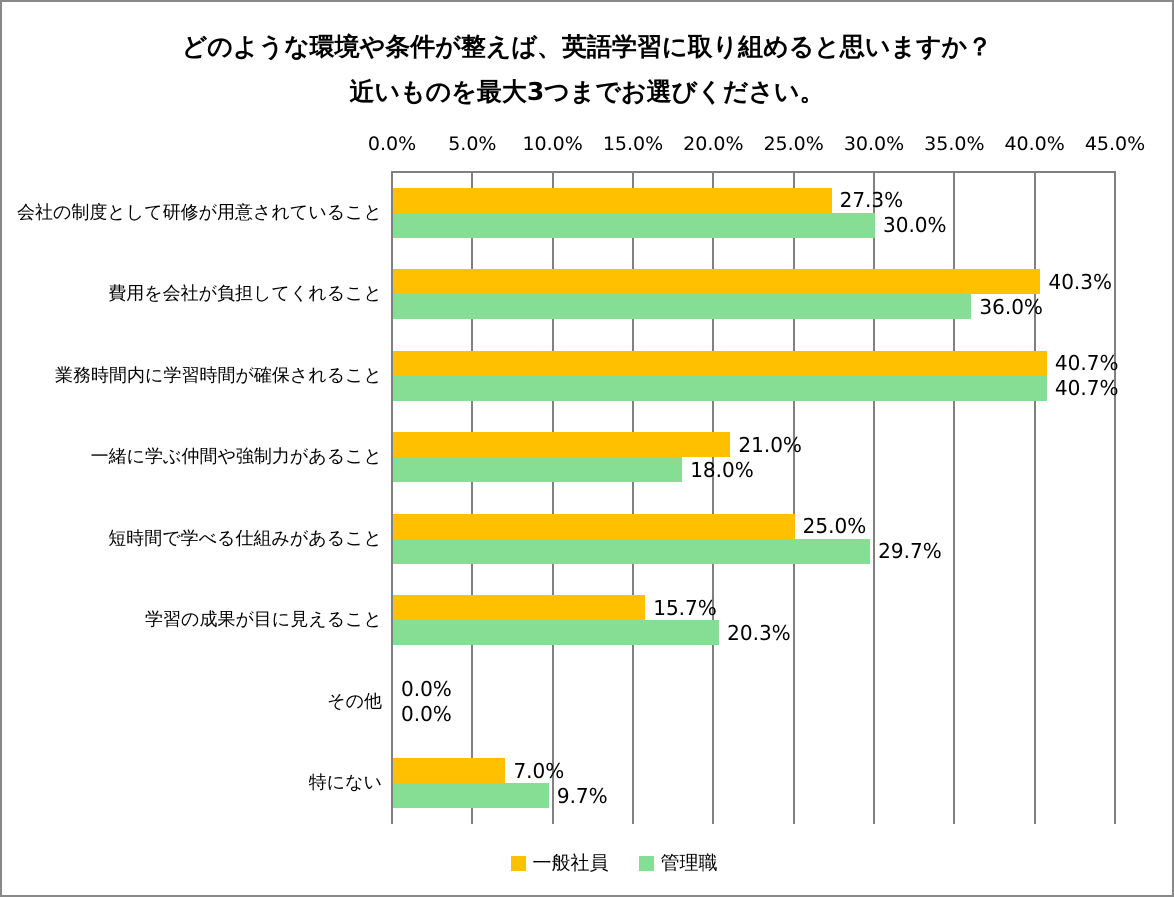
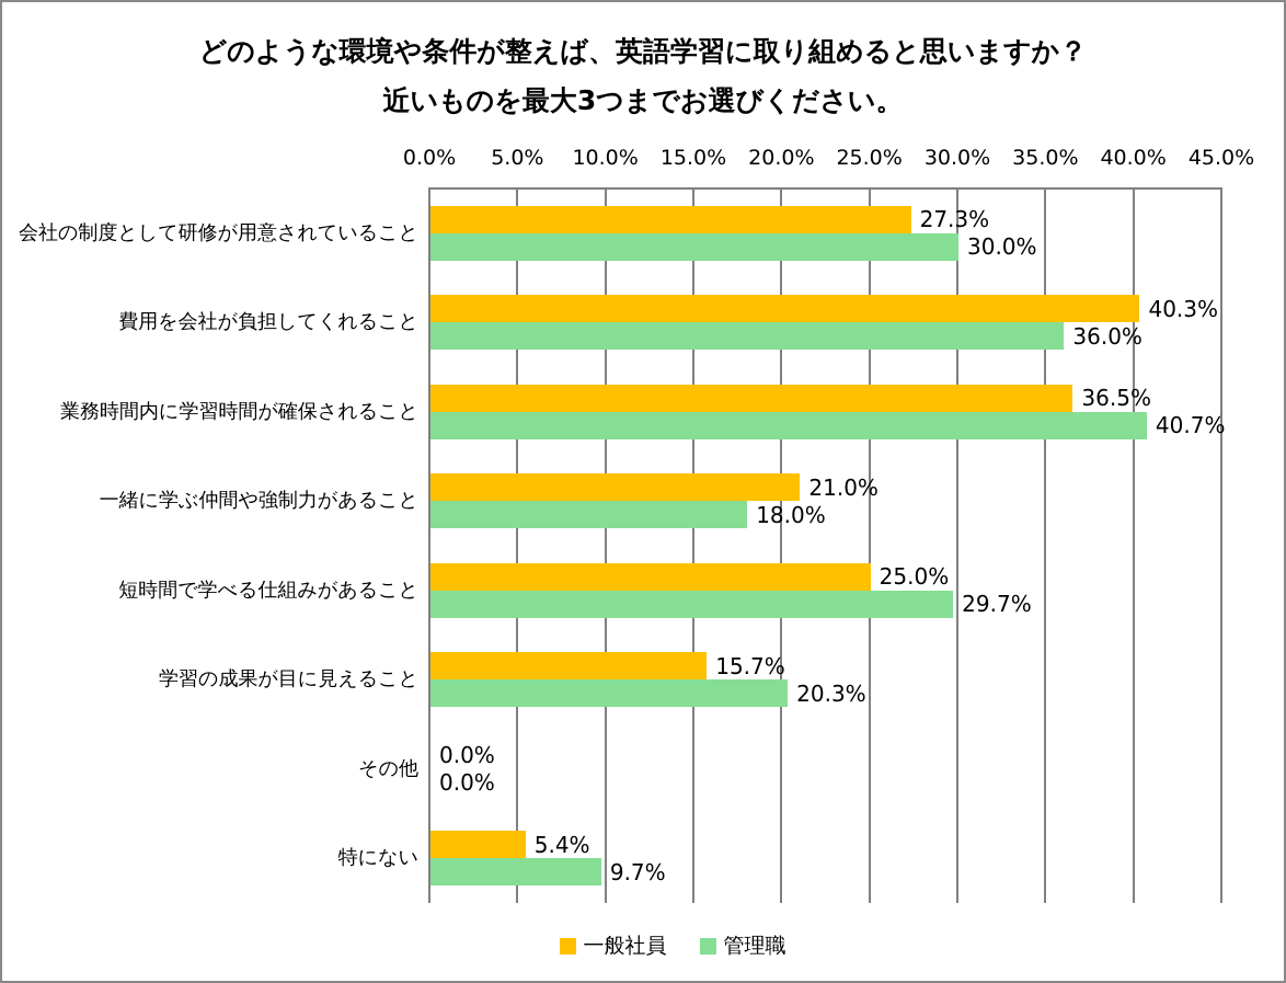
一般社員/業務時間内に学習時間が確保されること: 40.7% -> 36.5%
一般社員/特にない: 7.0% -> 5.4%
